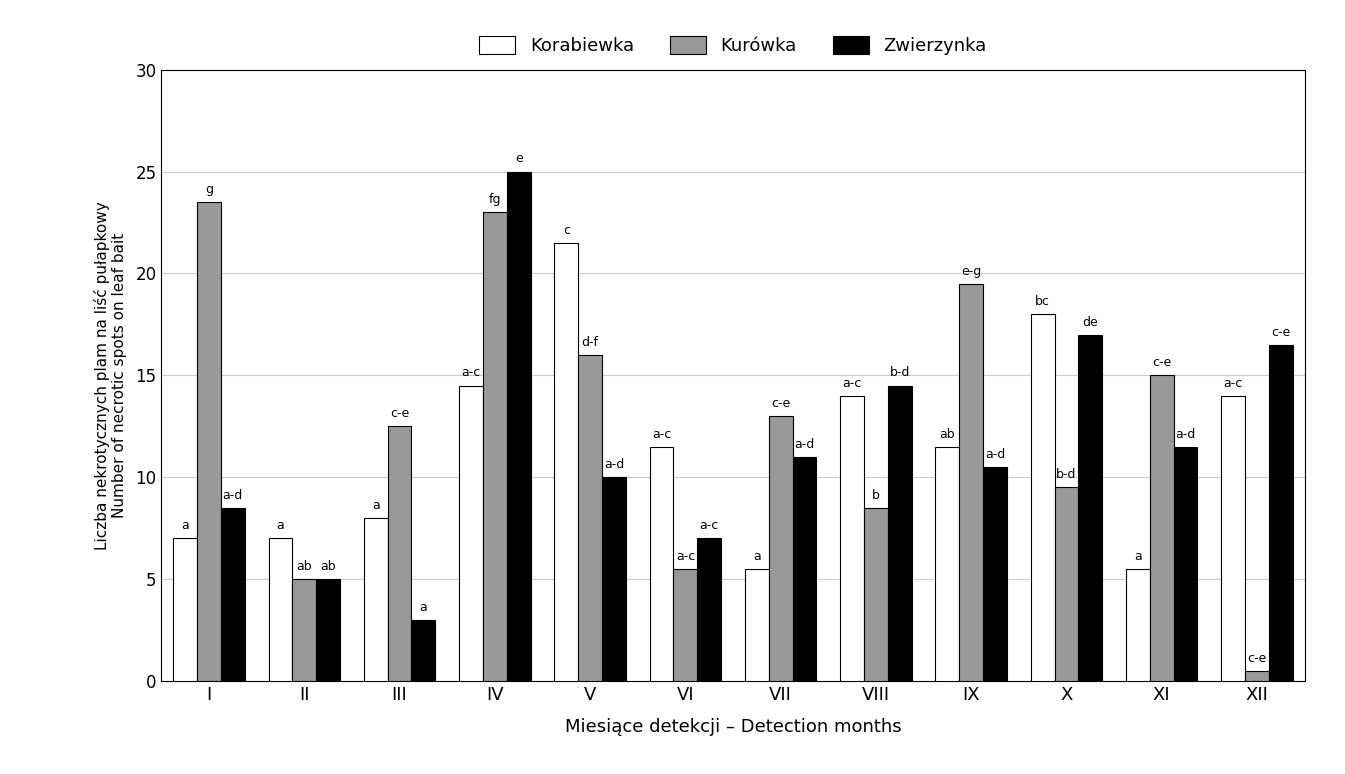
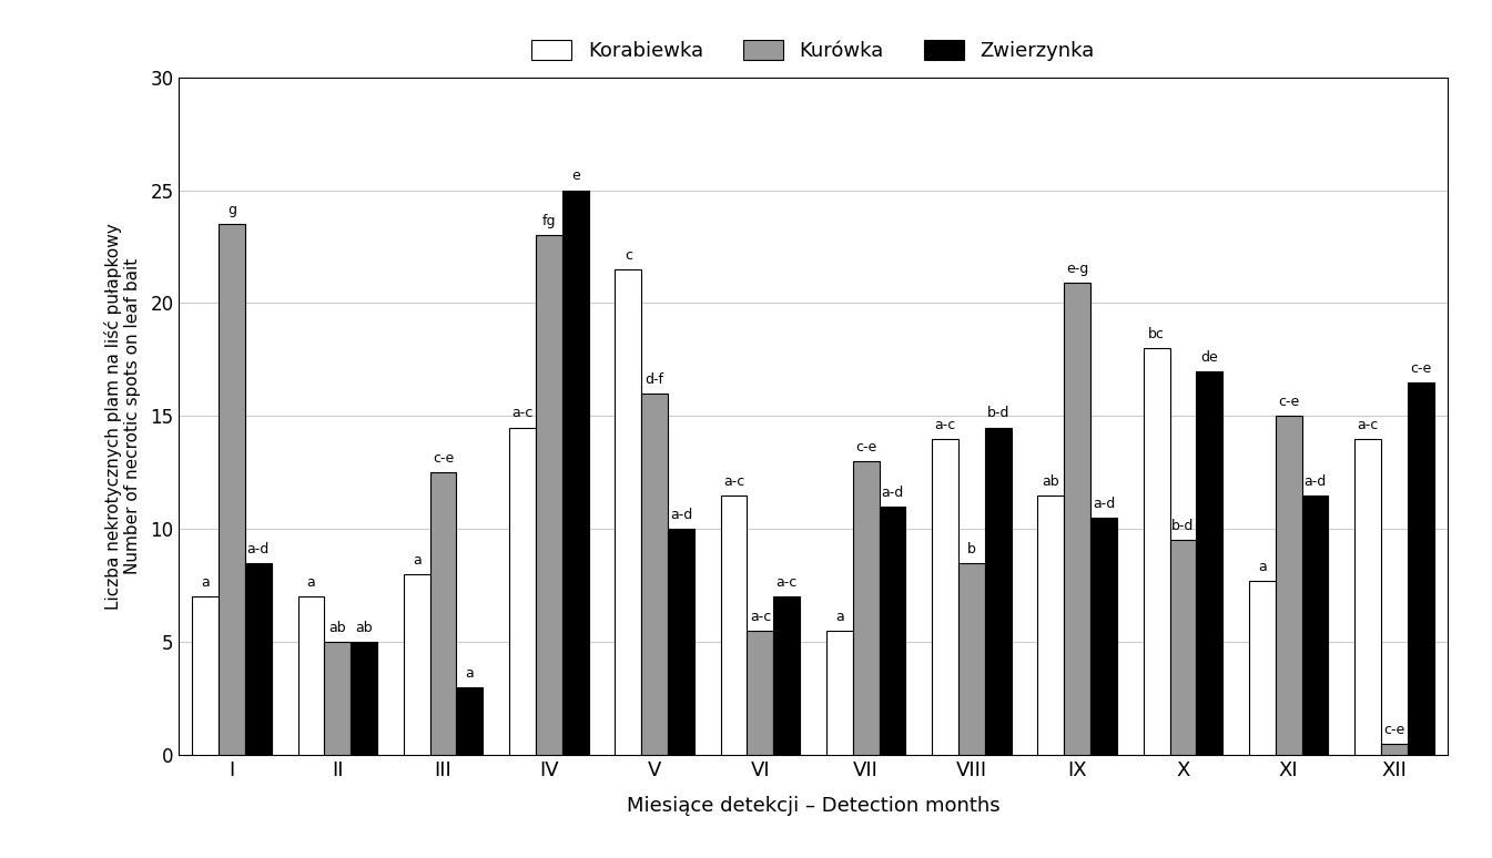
Kurówka/IX: 19.5 -> 20.9
Korabiewka/XI: 5.5 -> 7.7
